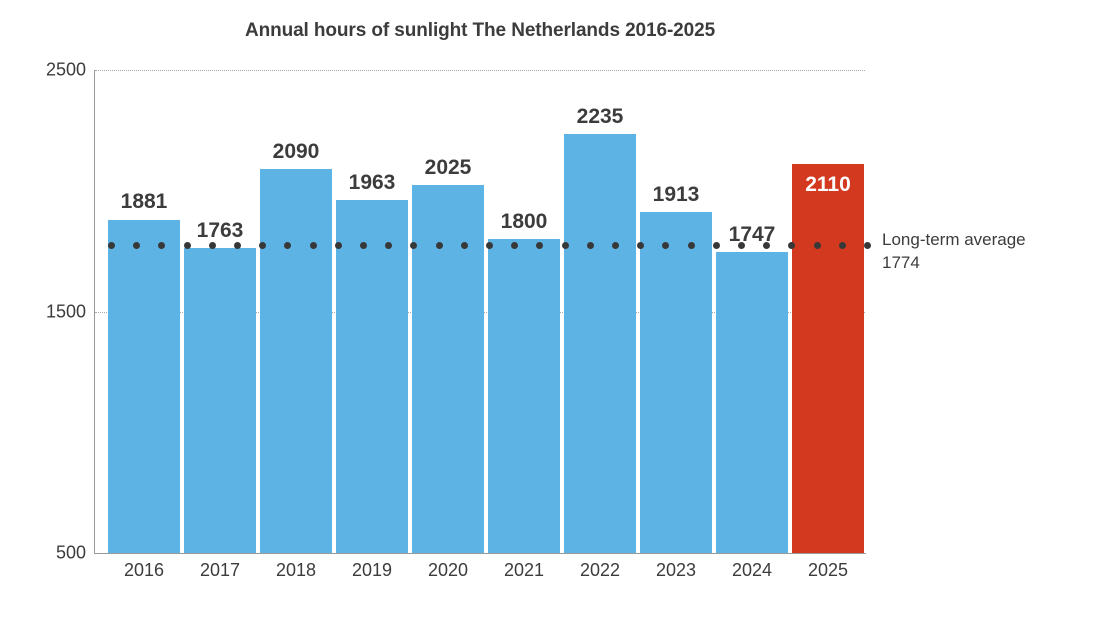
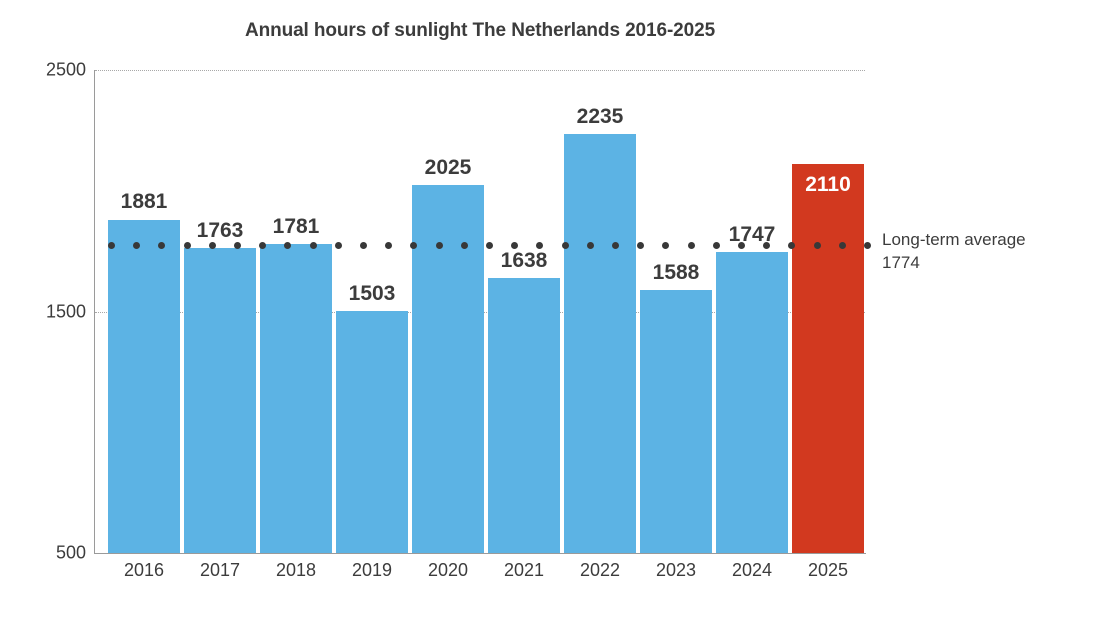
2018: 2090 -> 1781
2019: 1963 -> 1503
2021: 1800 -> 1638
2023: 1913 -> 1588
